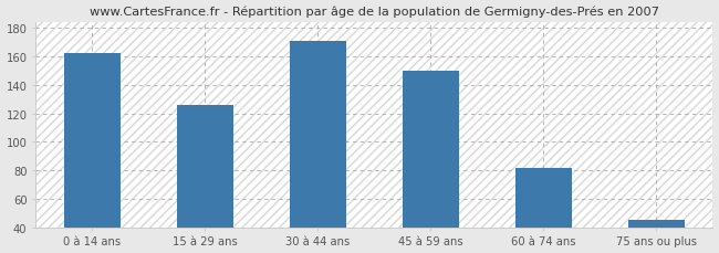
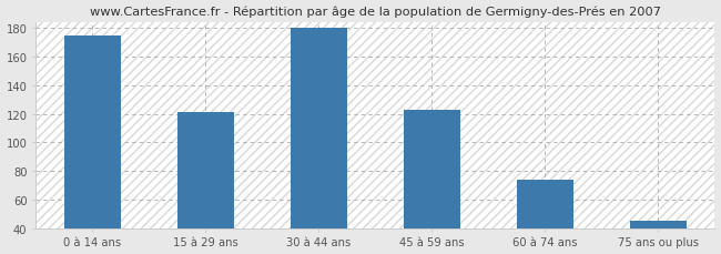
0 à 14 ans: 162 -> 175
15 à 29 ans: 126 -> 121
30 à 44 ans: 171 -> 180
45 à 59 ans: 150 -> 123
60 à 74 ans: 82 -> 74
